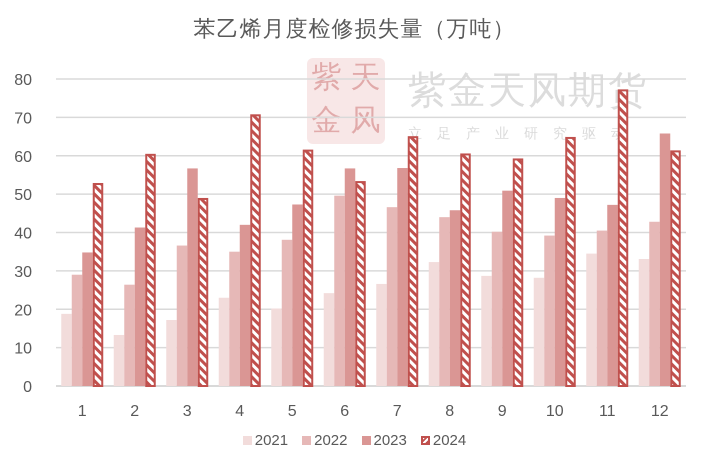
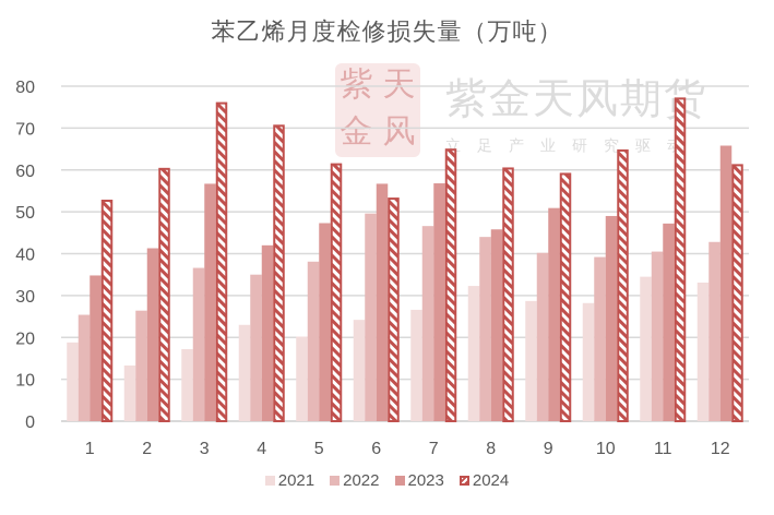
2022/1: 29 -> 25
2024/3: 49 -> 76
